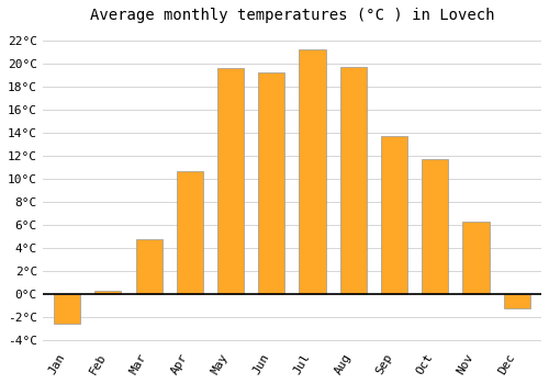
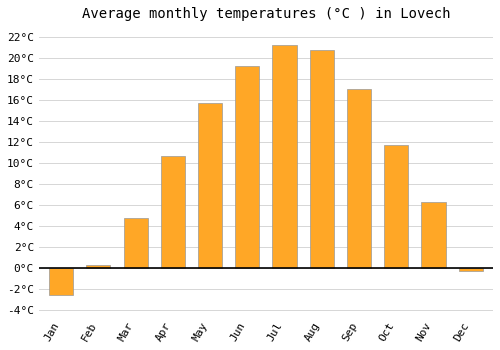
May: 19.6°C -> 15.7°C
Aug: 19.7°C -> 20.7°C
Sep: 13.7°C -> 17.0°C
Dec: -1.2°C -> -0.3°C
